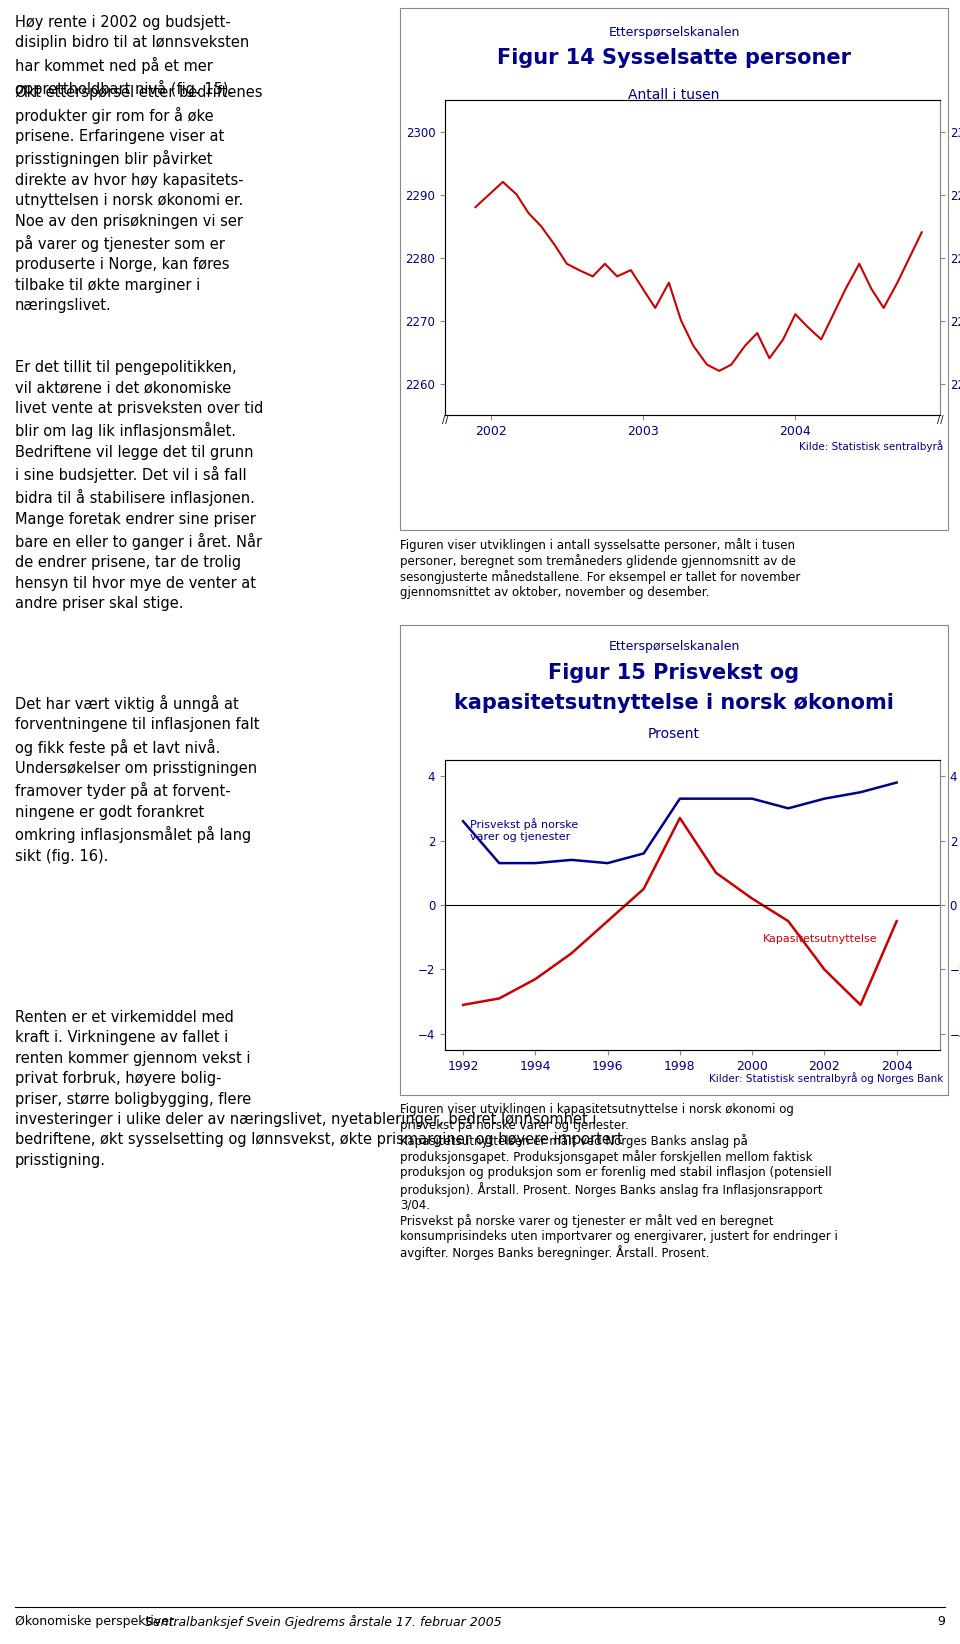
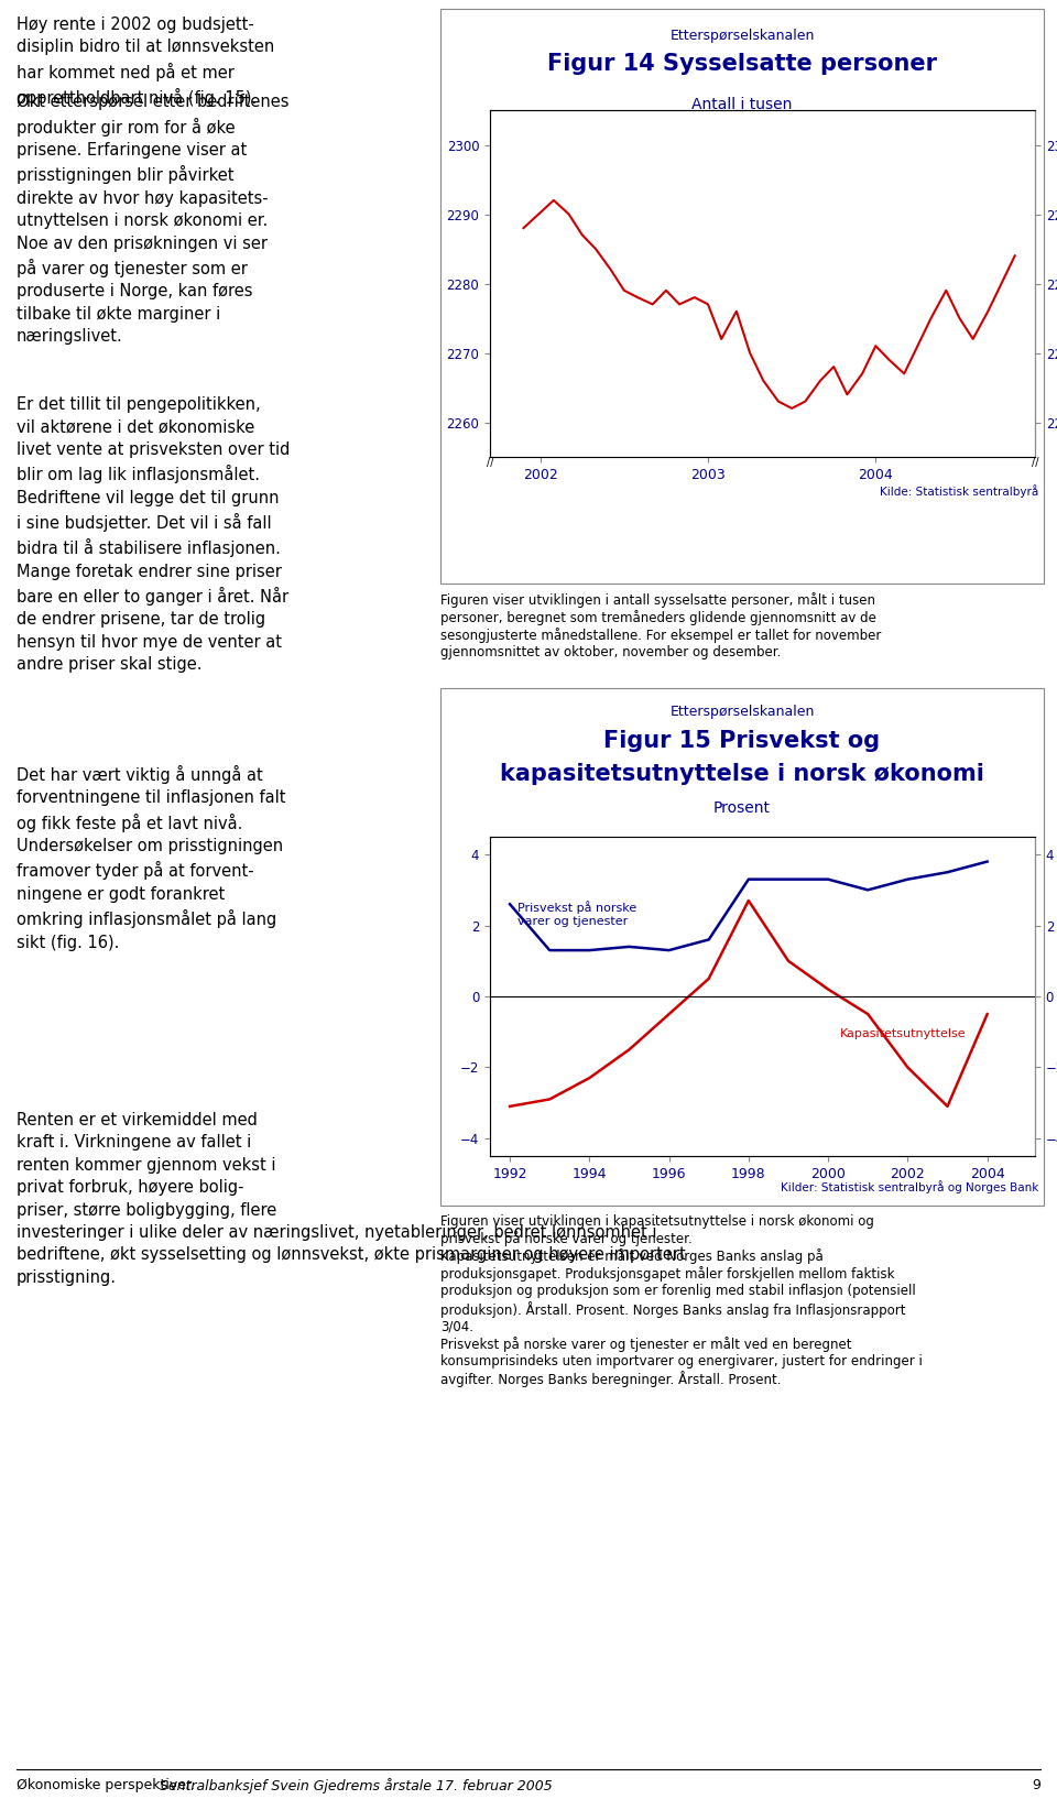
2003: 2275 -> 2277
